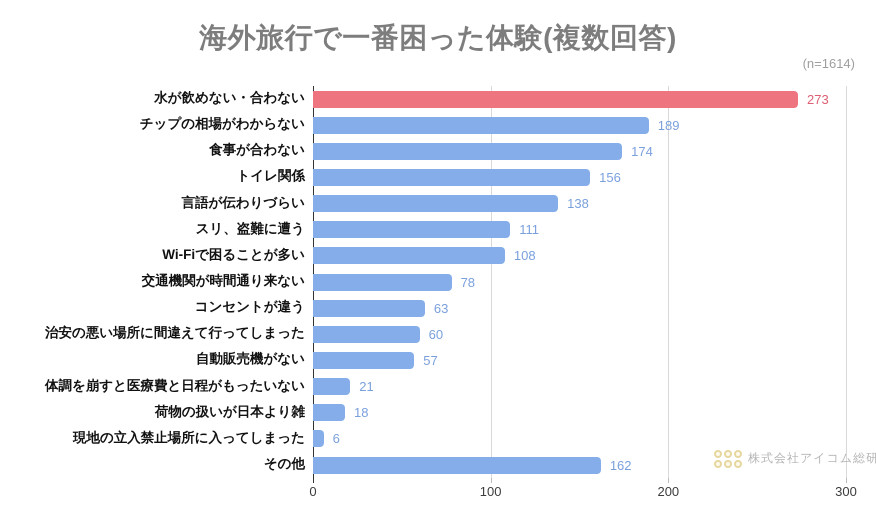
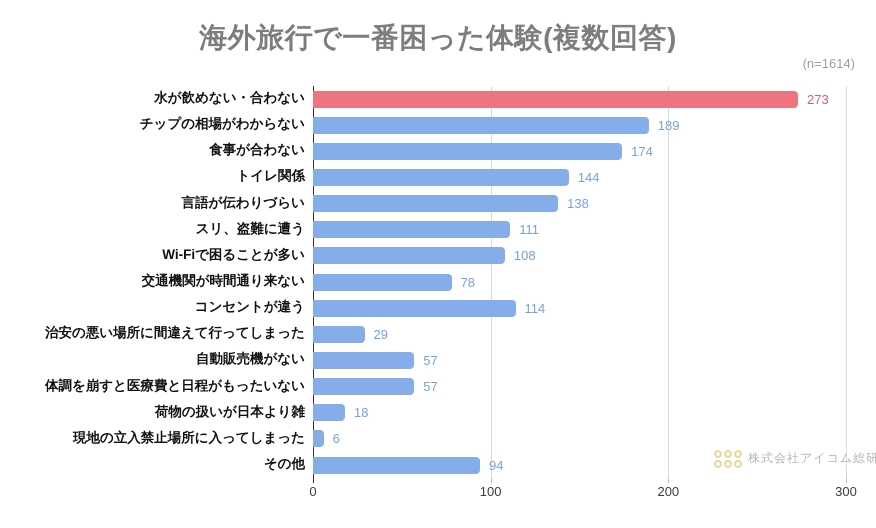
トイレ関係: 156 -> 144
コンセントが違う: 63 -> 114
治安の悪い場所に間違えて行ってしまった: 60 -> 29
体調を崩すと医療費と日程がもったいない: 21 -> 57
その他: 162 -> 94
